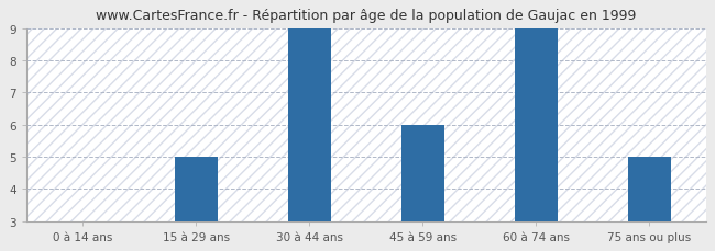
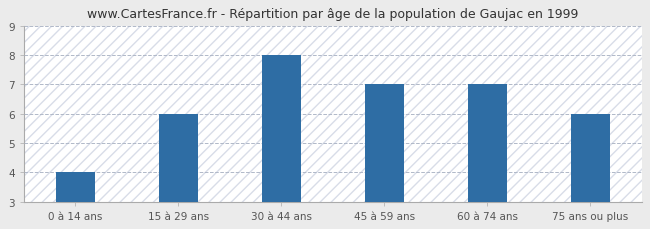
0 à 14 ans: 3 -> 4
15 à 29 ans: 5 -> 6
30 à 44 ans: 9 -> 8
45 à 59 ans: 6 -> 7
60 à 74 ans: 9 -> 7
75 ans ou plus: 5 -> 6
